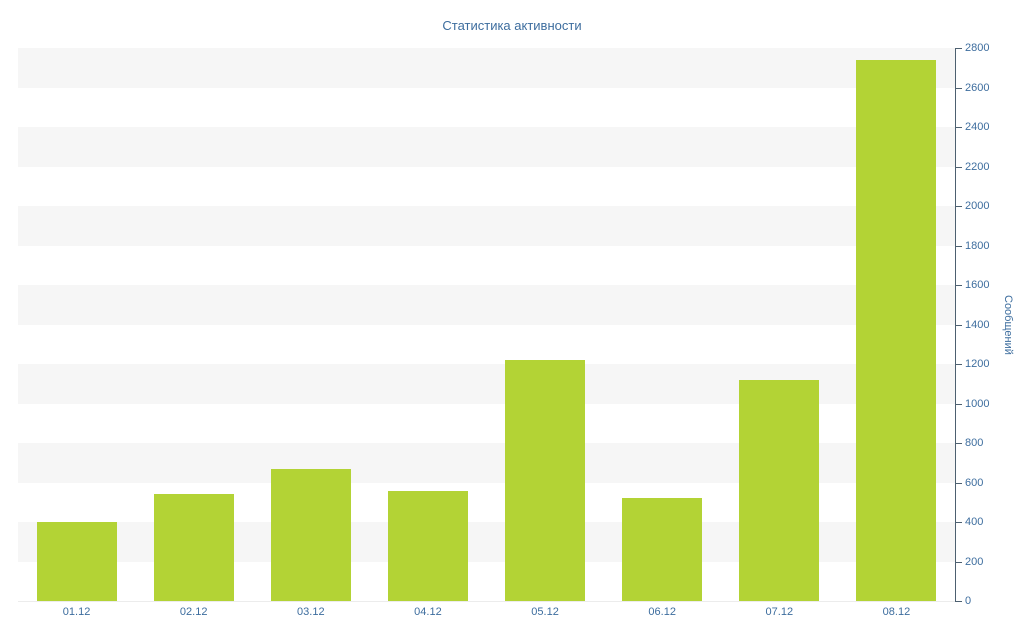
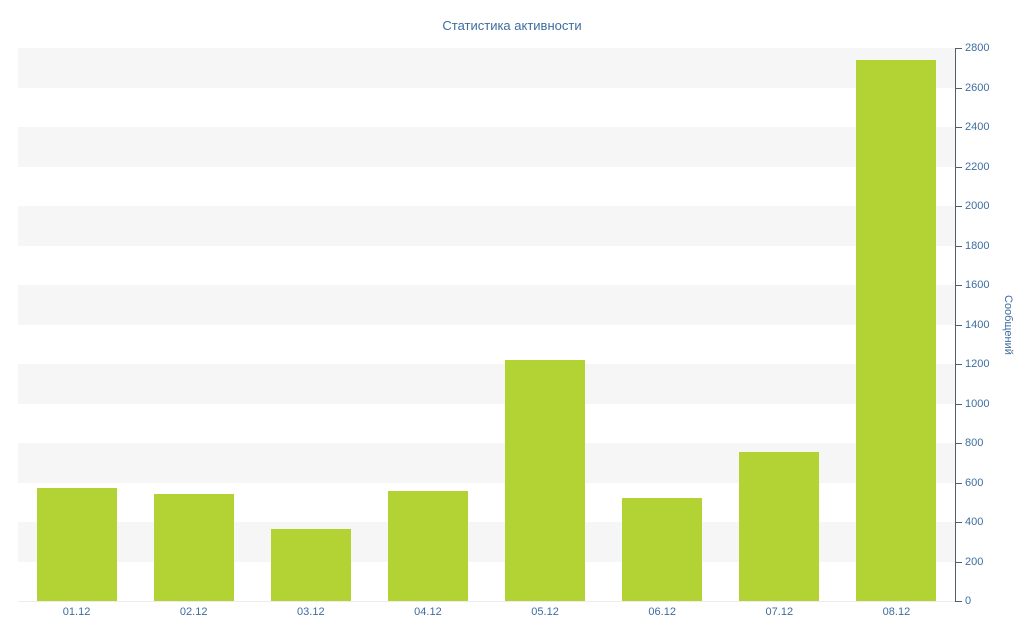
01.12: 400 -> 570
03.12: 670 -> 360
07.12: 1120 -> 760
